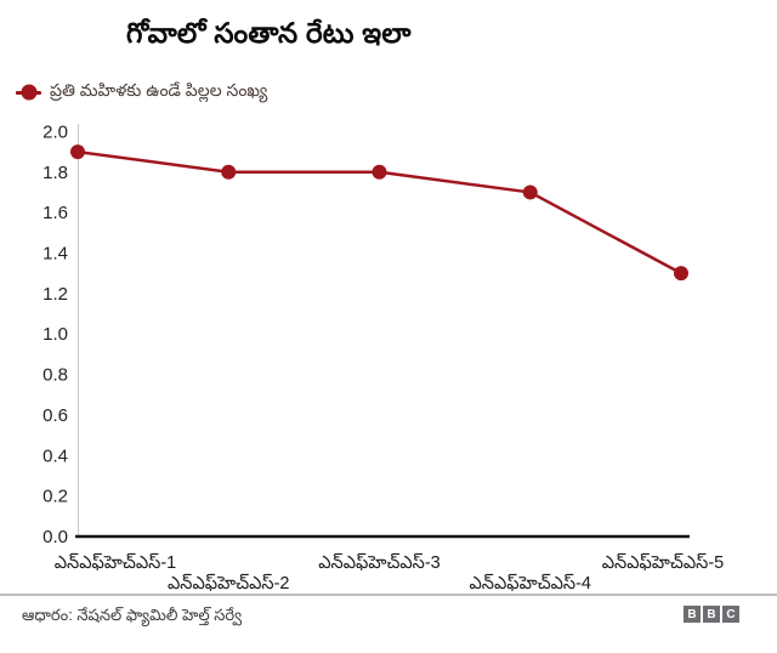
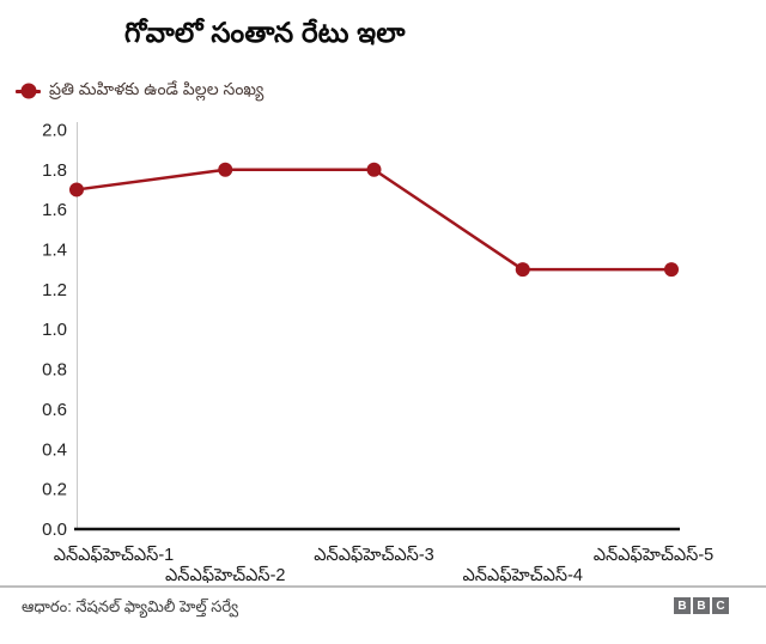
ఎన్ఎఫ్‌హెచ్ఎస్-1: 1.9 -> 1.7
ఎన్ఎఫ్‌హెచ్ఎస్-4: 1.7 -> 1.3
